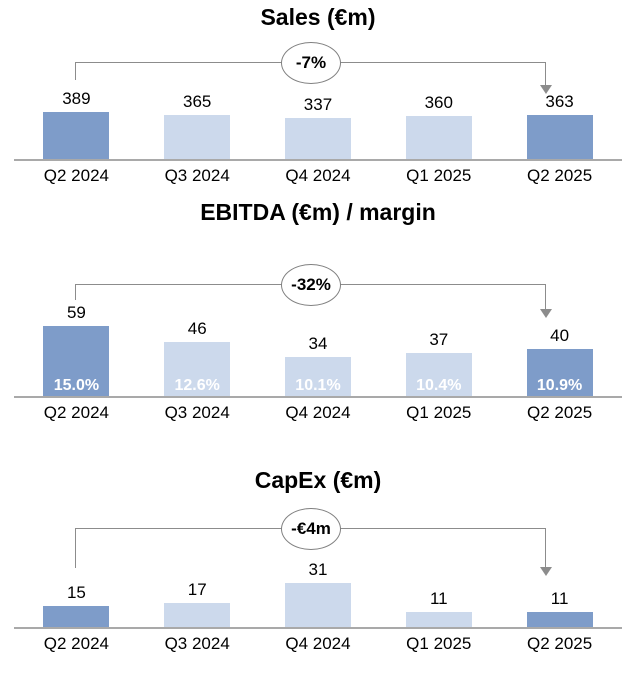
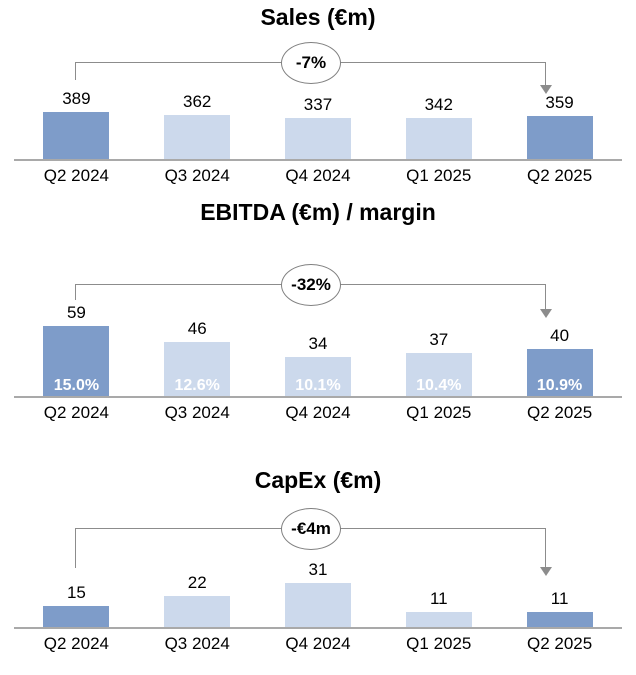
Sales (€m)/Q3 2024: 365 -> 362
Sales (€m)/Q1 2025: 360 -> 342
Sales (€m)/Q2 2025: 363 -> 359
CapEx (€m)/Q3 2024: 17 -> 22
